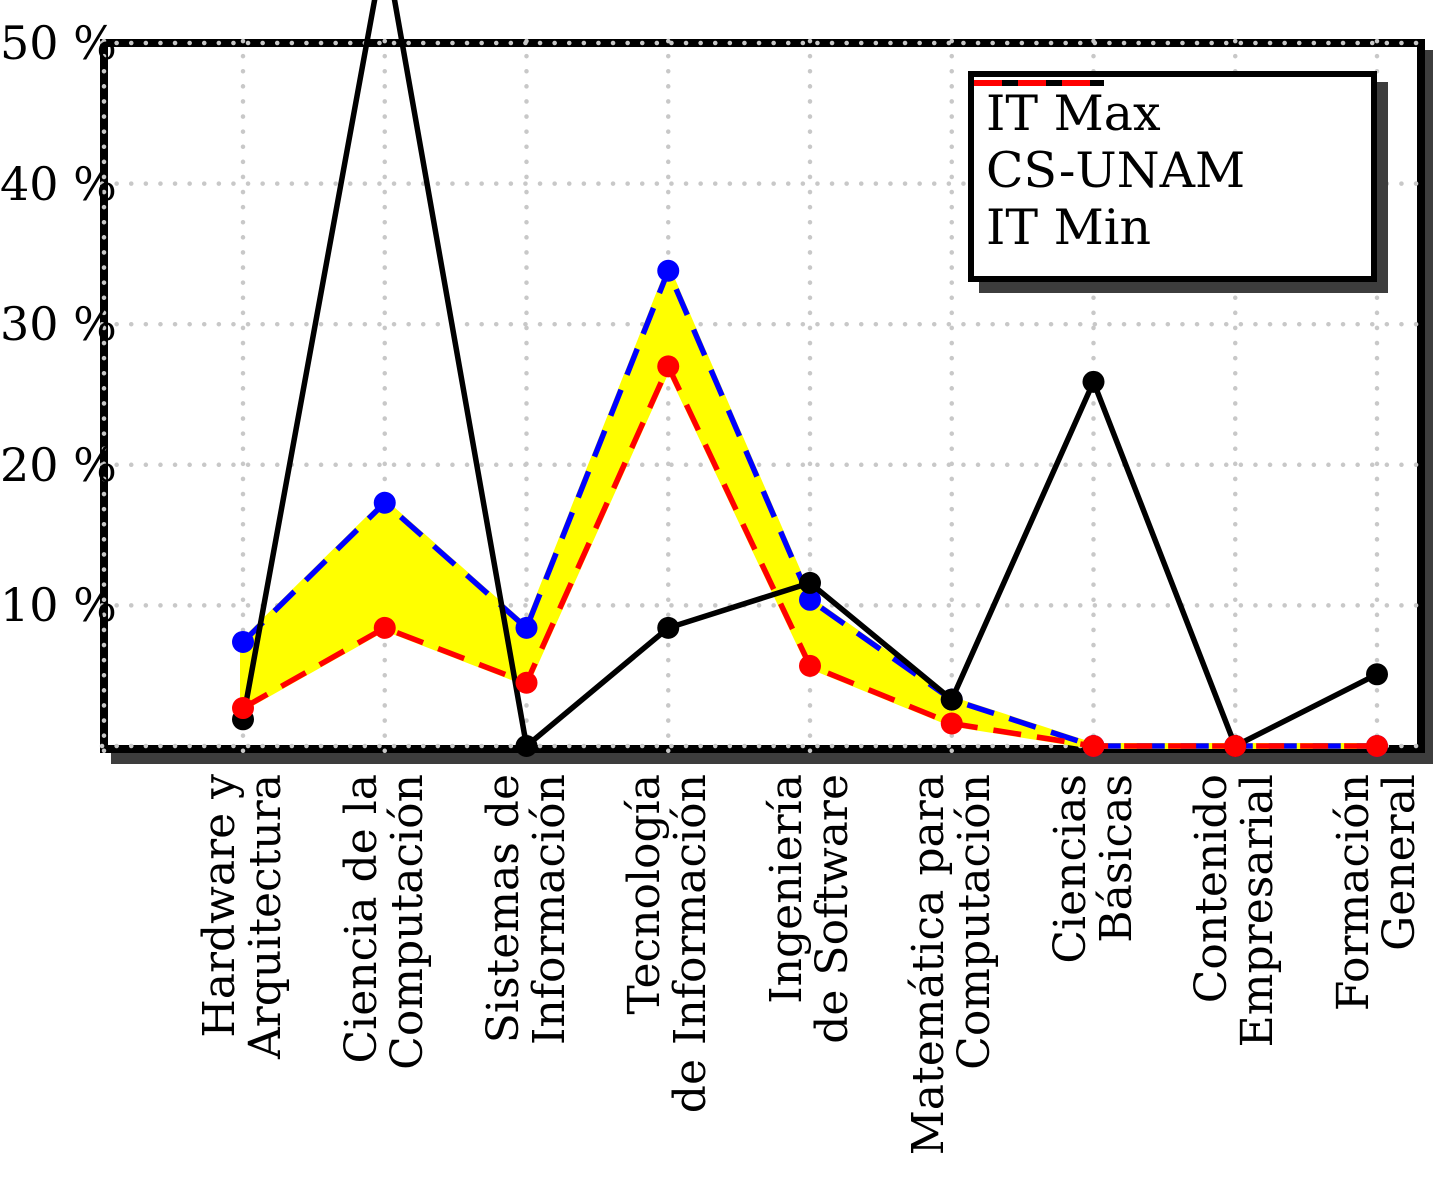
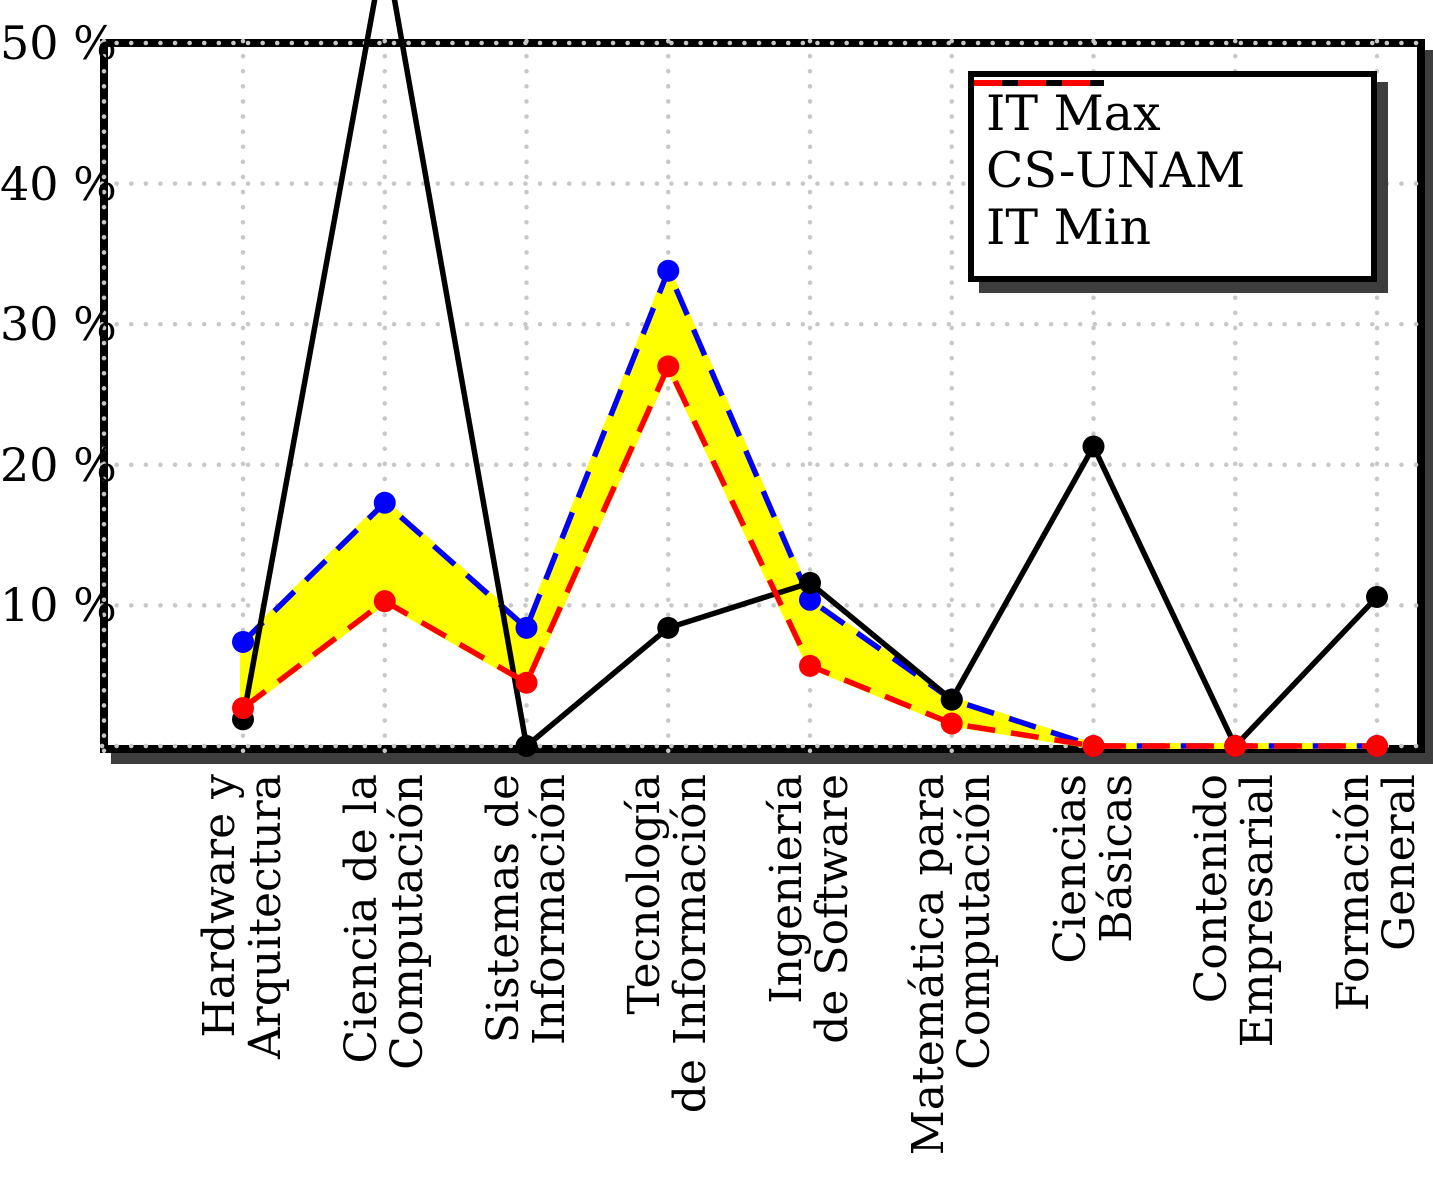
IT Min/Ciencia de la Computación: 8.4% -> 10.3%
CS-UNAM/Ciencias Básicas: 25.9% -> 21.3%
CS-UNAM/Formación General: 5.1% -> 10.6%
